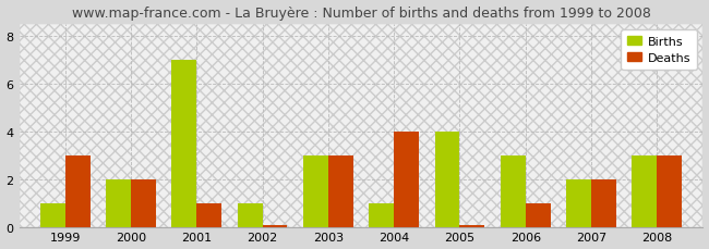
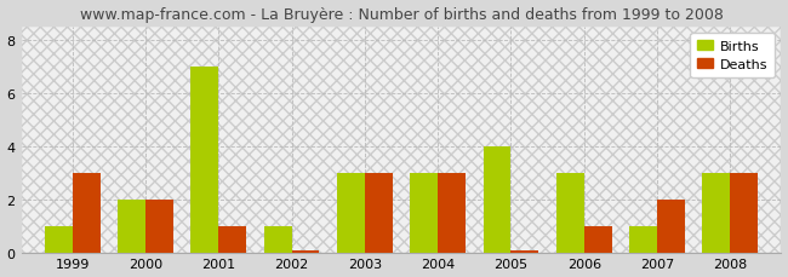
Births/2004: 1 -> 3
Deaths/2004: 4.00 -> 3.00
Births/2007: 2 -> 1
